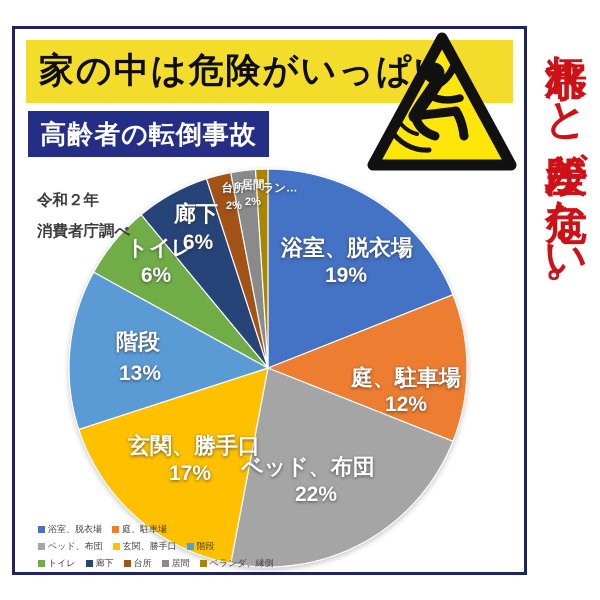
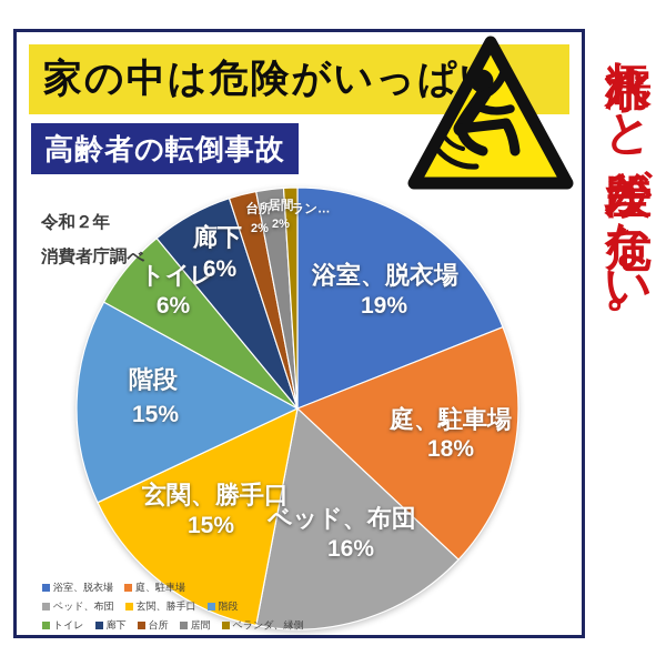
庭、駐車場: 12% -> 18%
ベッド、布団: 22% -> 16%
玄関、勝手口: 17% -> 15%
階段: 13% -> 15%
